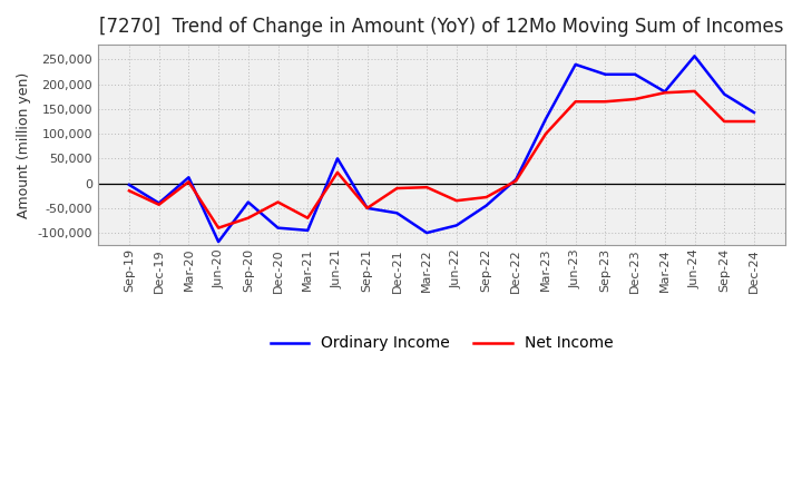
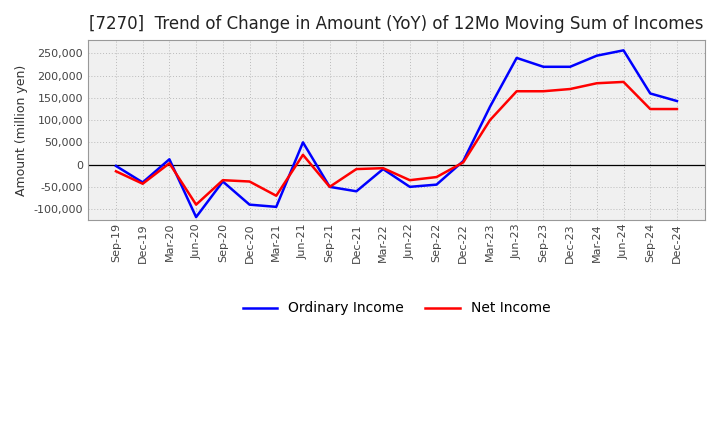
Net Income/Sep-20: -70,000 -> -35,000
Ordinary Income/Mar-22: -100,000 -> -10,000
Ordinary Income/Jun-22: -85,000 -> -50,000
Ordinary Income/Mar-24: 185,000 -> 245,000
Ordinary Income/Sep-24: 180,000 -> 160,000
